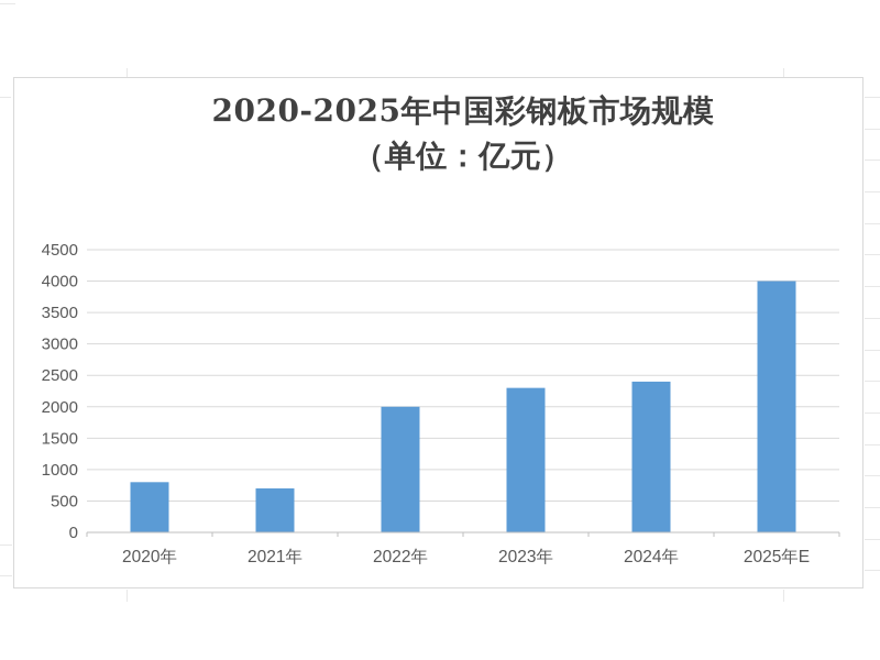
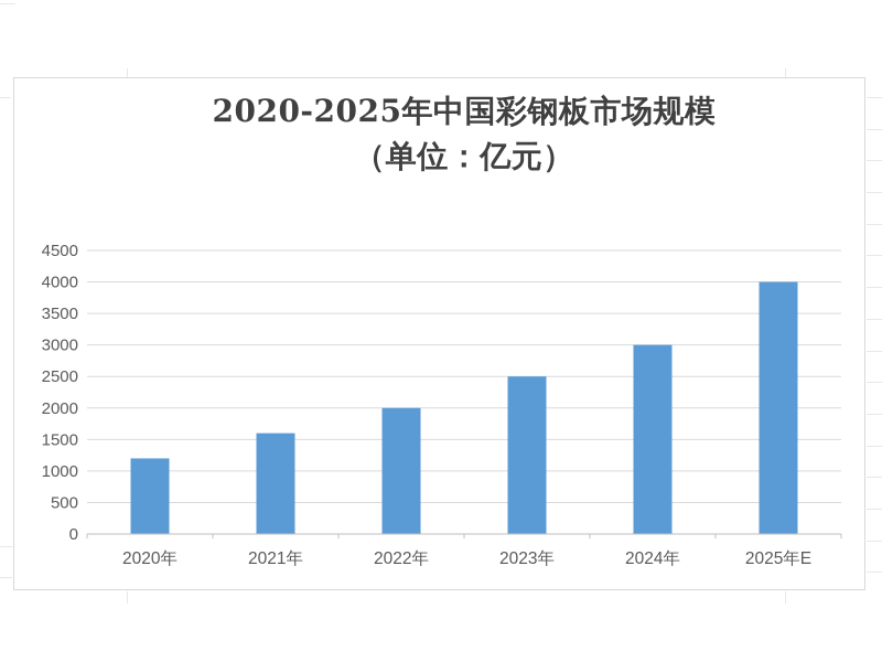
2020年: 800 -> 1200
2021年: 700 -> 1600
2023年: 2300 -> 2500
2024年: 2400 -> 3000
